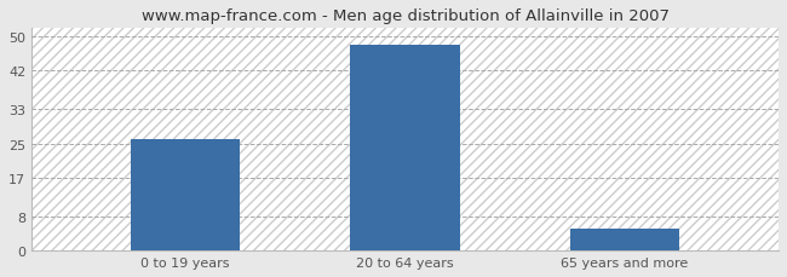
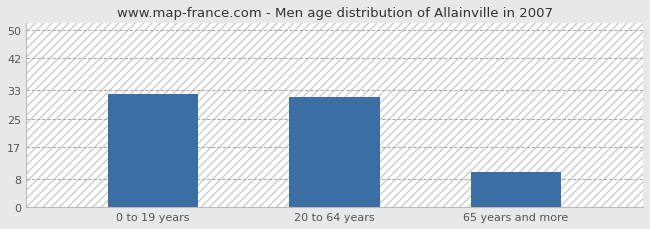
0 to 19 years: 26 -> 32
20 to 64 years: 48 -> 31
65 years and more: 5 -> 10
